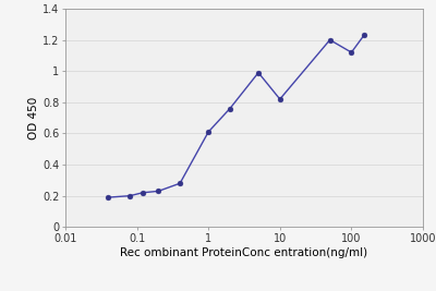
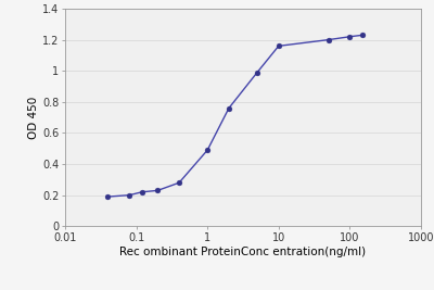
1: 0.61 -> 0.49
10: 0.82 -> 1.16
100: 1.12 -> 1.22
